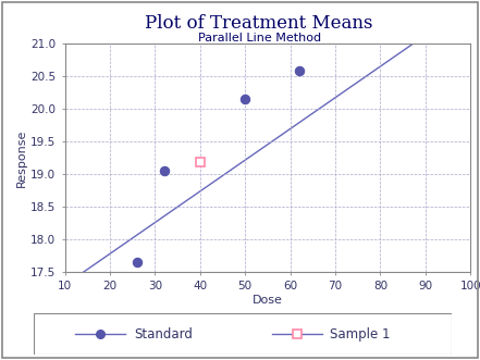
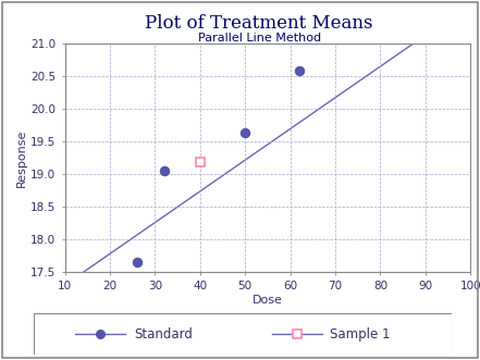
50: 20.14 -> 19.63
